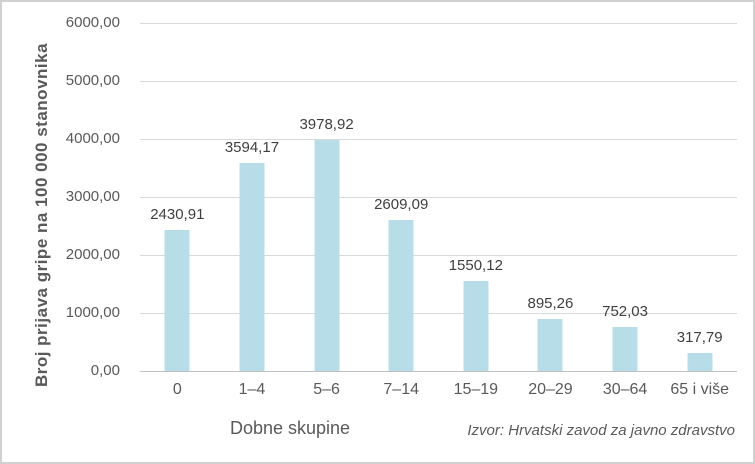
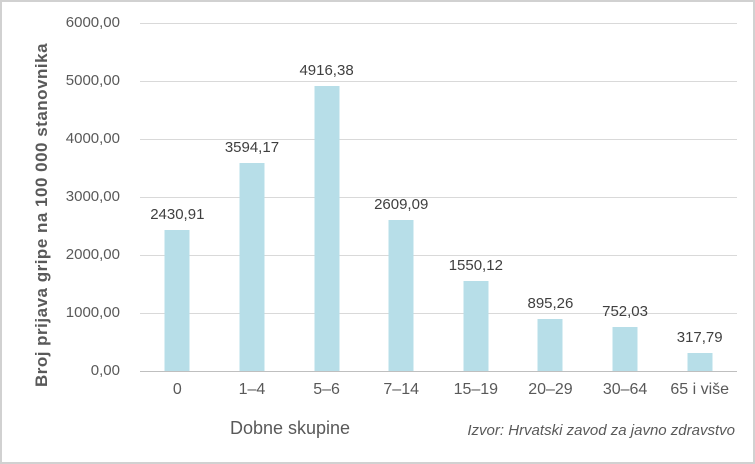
5–6: 3978,92 -> 4916,38
